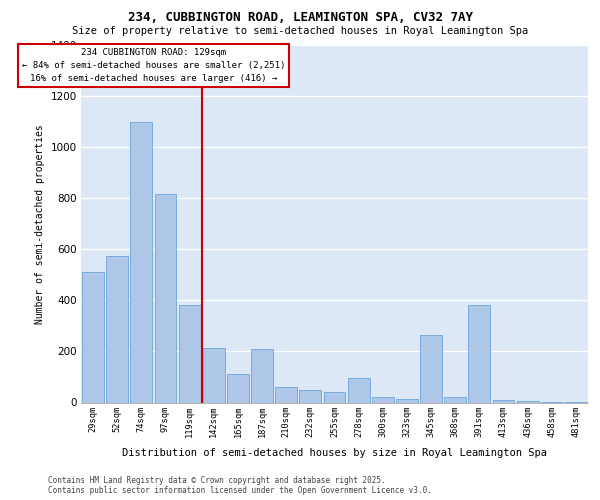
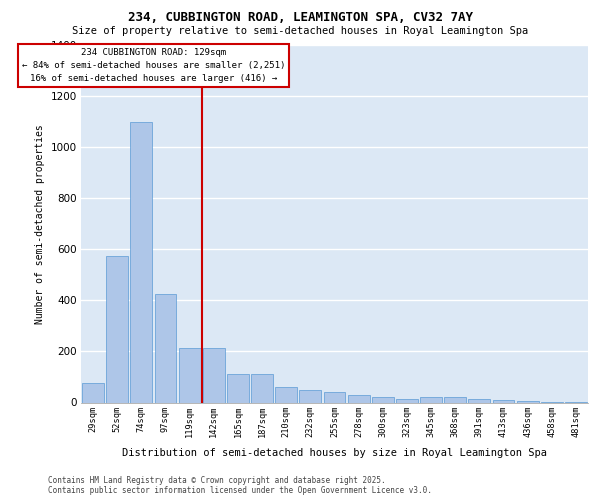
29sqm: 510 -> 75
97sqm: 815 -> 425
119sqm: 380 -> 215
187sqm: 210 -> 110
278sqm: 95 -> 30
345sqm: 265 -> 20
391sqm: 380 -> 12
